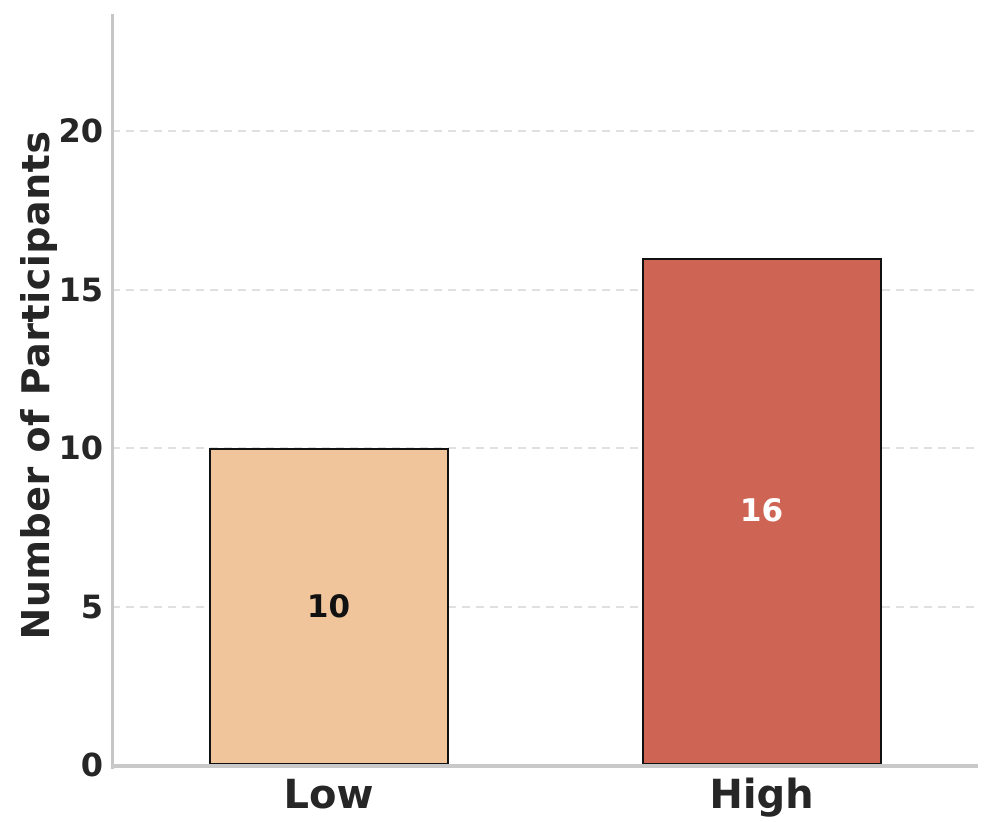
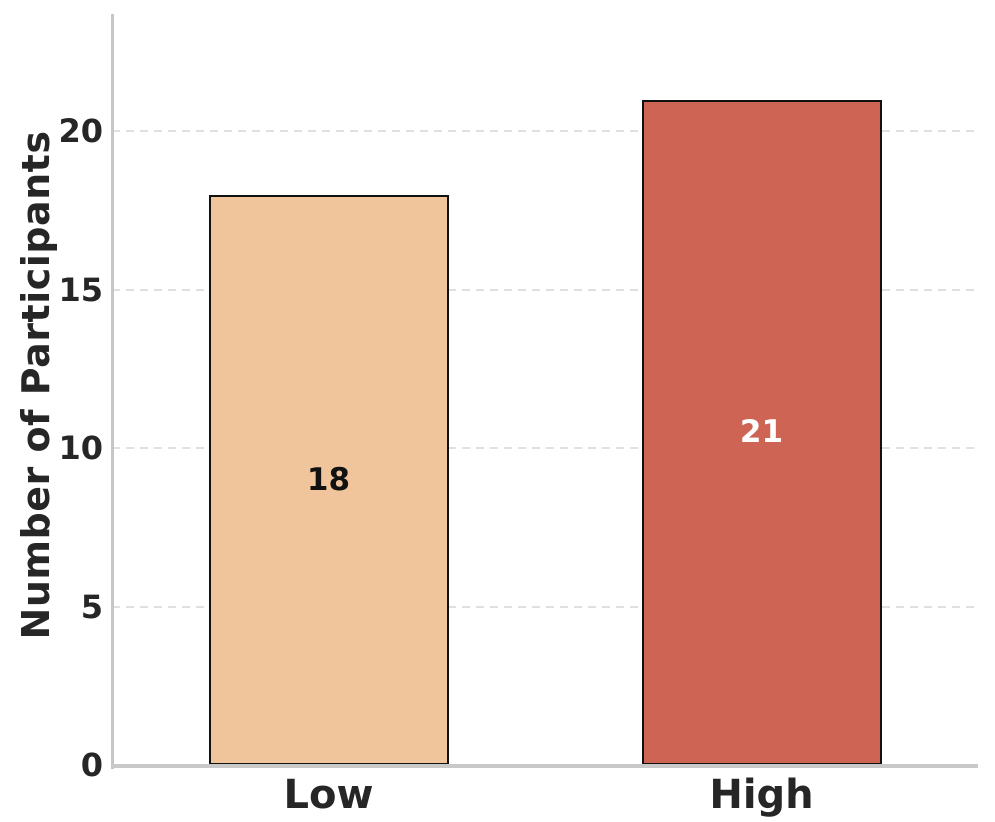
Low: 10 -> 18
High: 16 -> 21
